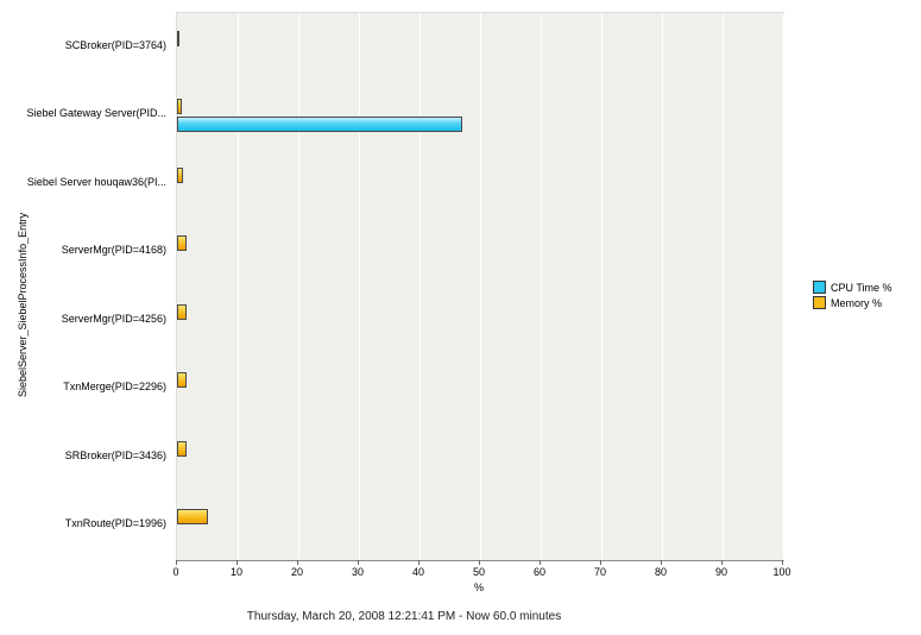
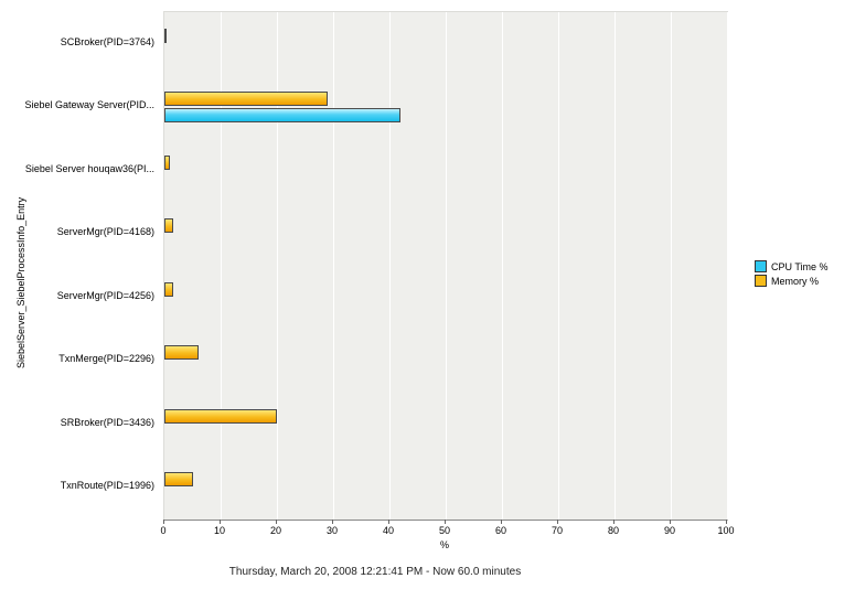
CPU Time %/Siebel Gateway Server(PID...: 47 -> 42
Memory %/Siebel Gateway Server(PID...: 1 -> 29
Memory %/TxnMerge(PID=2296): 2 -> 6
Memory %/SRBroker(PID=3436): 2 -> 20
